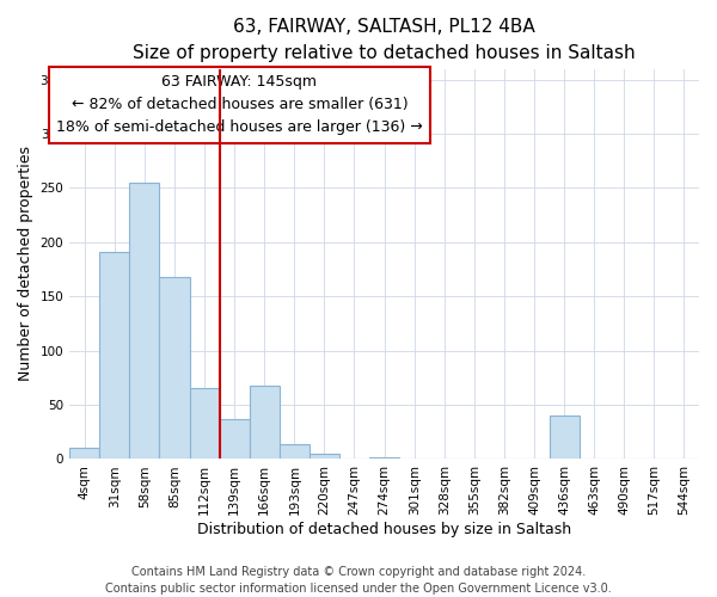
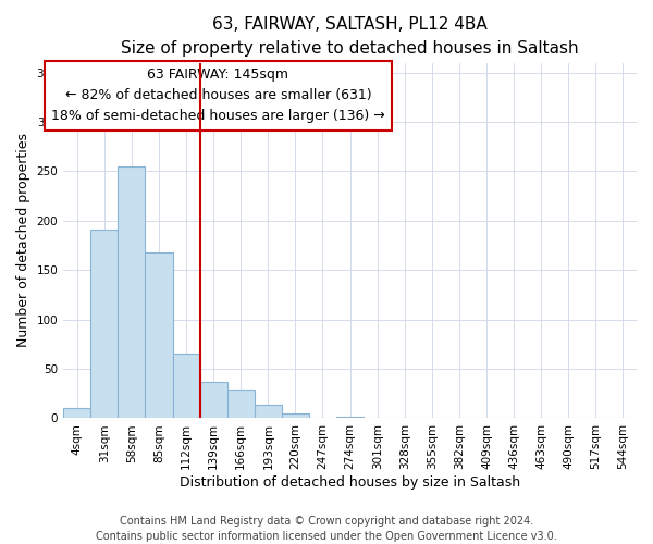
166sqm: 68 -> 29
436sqm: 40 -> 1
